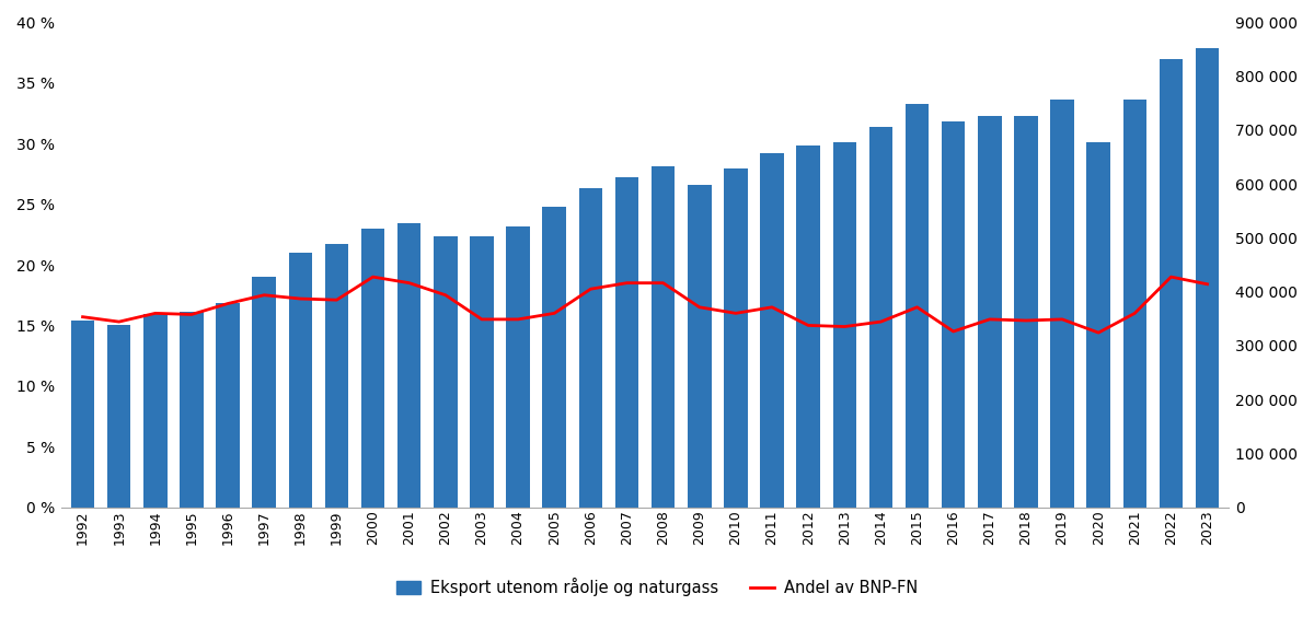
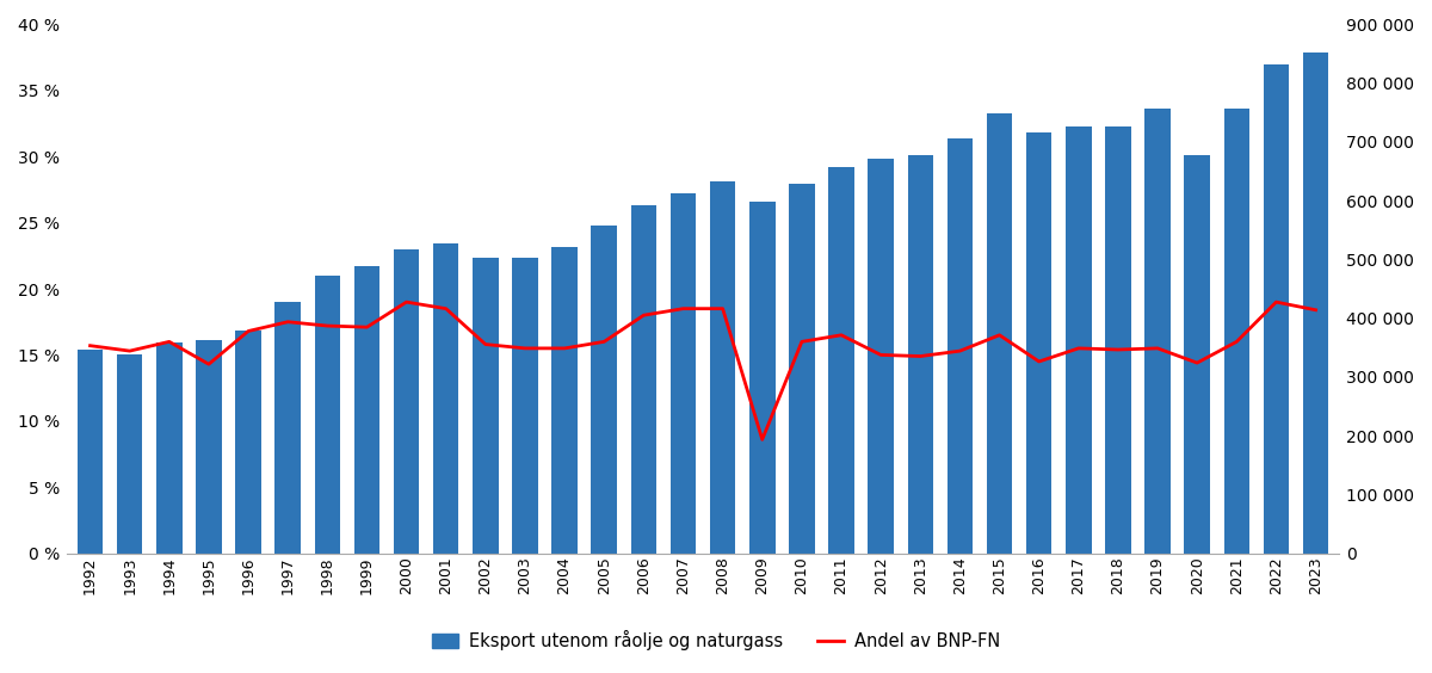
Andel av BNP-FN/1995: 15.9 % -> 14.3 %
Andel av BNP-FN/2002: 17.5 % -> 15.8 %
Andel av BNP-FN/2009: 16.5 % -> 8.6 %
